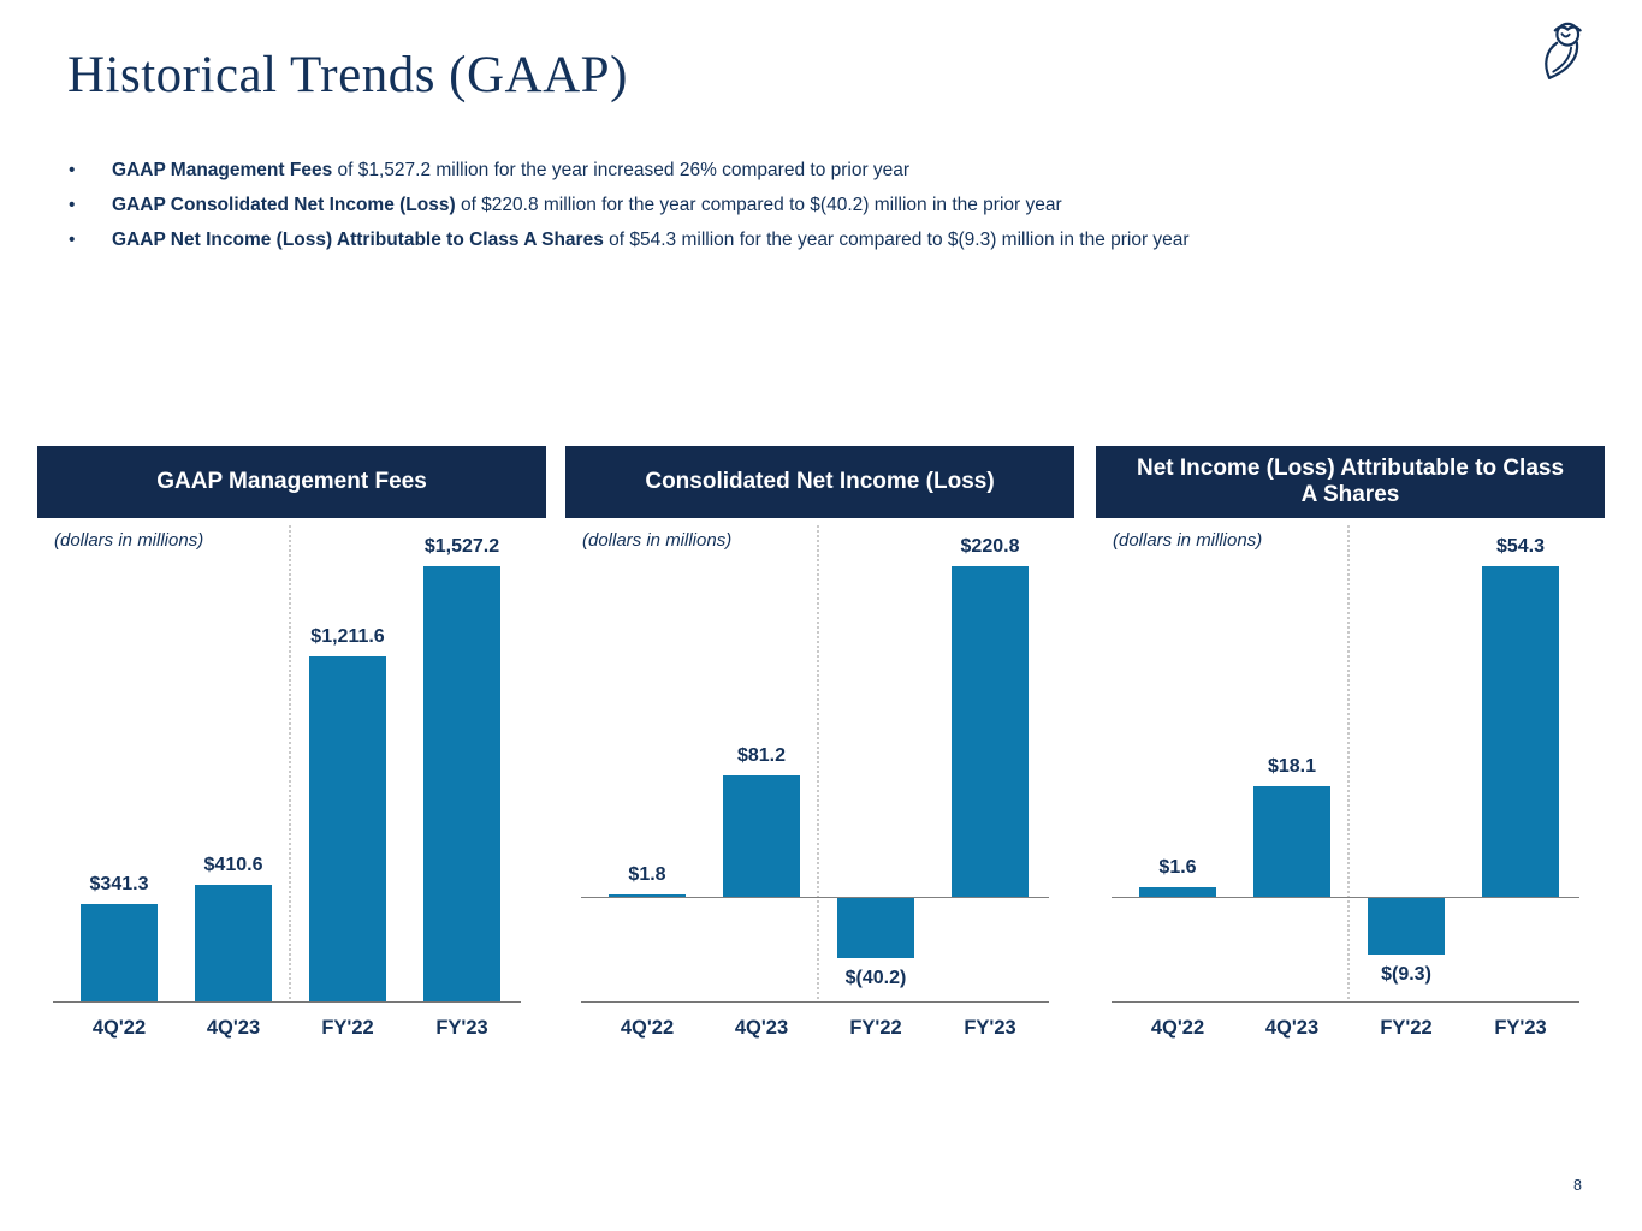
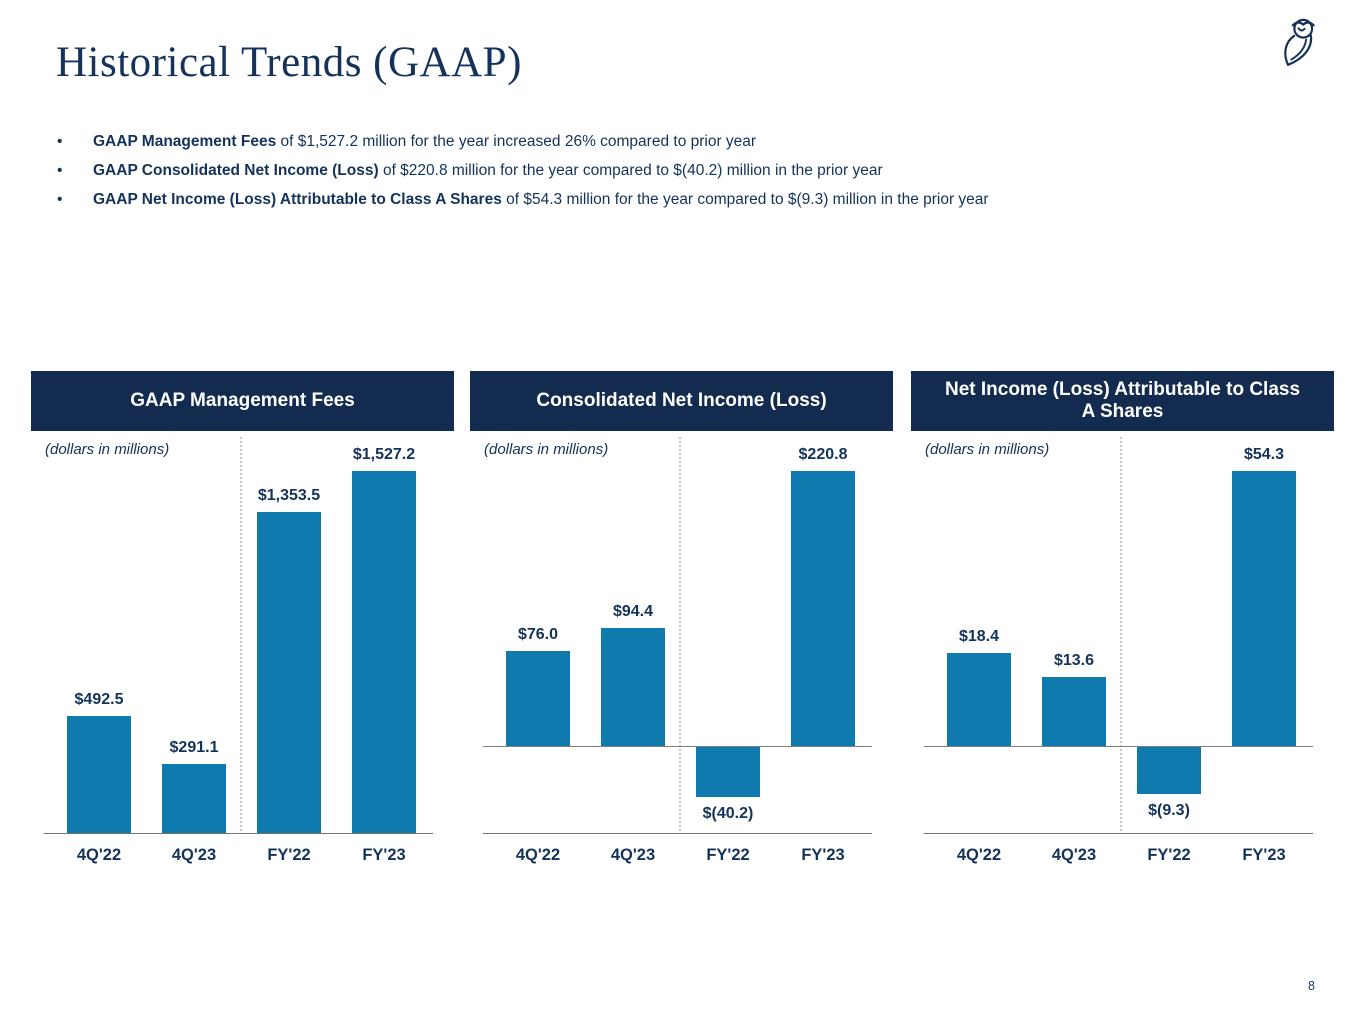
GAAP Management Fees/4Q'22: $341.3 -> $492.5
GAAP Management Fees/4Q'23: $410.6 -> $291.1
GAAP Management Fees/FY'22: $1,211.6 -> $1,353.5
Consolidated Net Income (Loss)/4Q'22: $1.8 -> $76.0
Consolidated Net Income (Loss)/4Q'23: $81.2 -> $94.4
Net Income (Loss) Attributable to Class A Shares/4Q'22: $1.6 -> $18.4
Net Income (Loss) Attributable to Class A Shares/4Q'23: $18.1 -> $13.6
